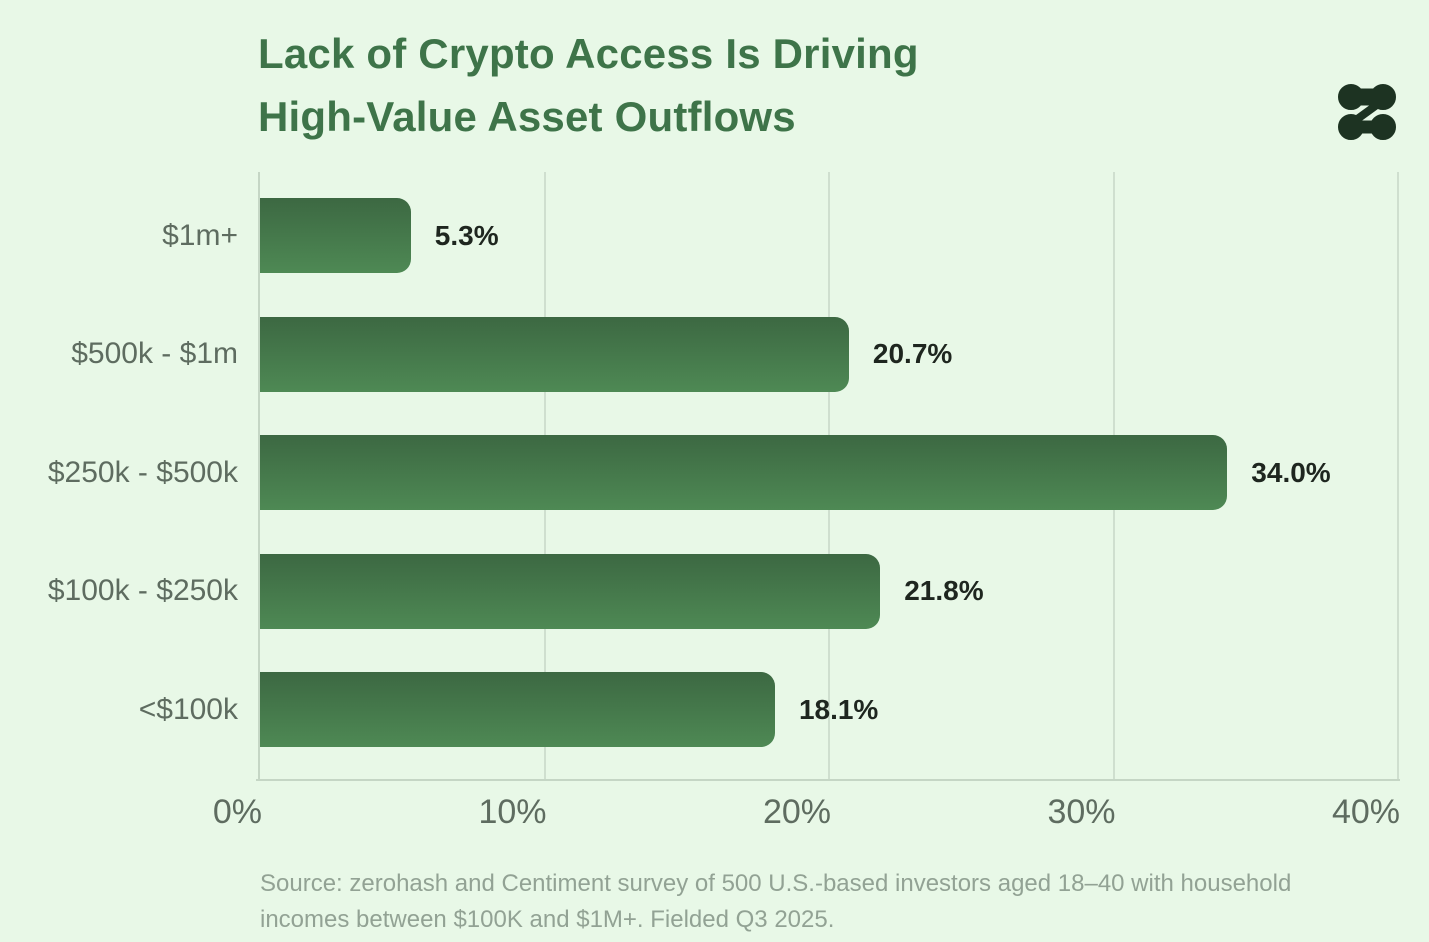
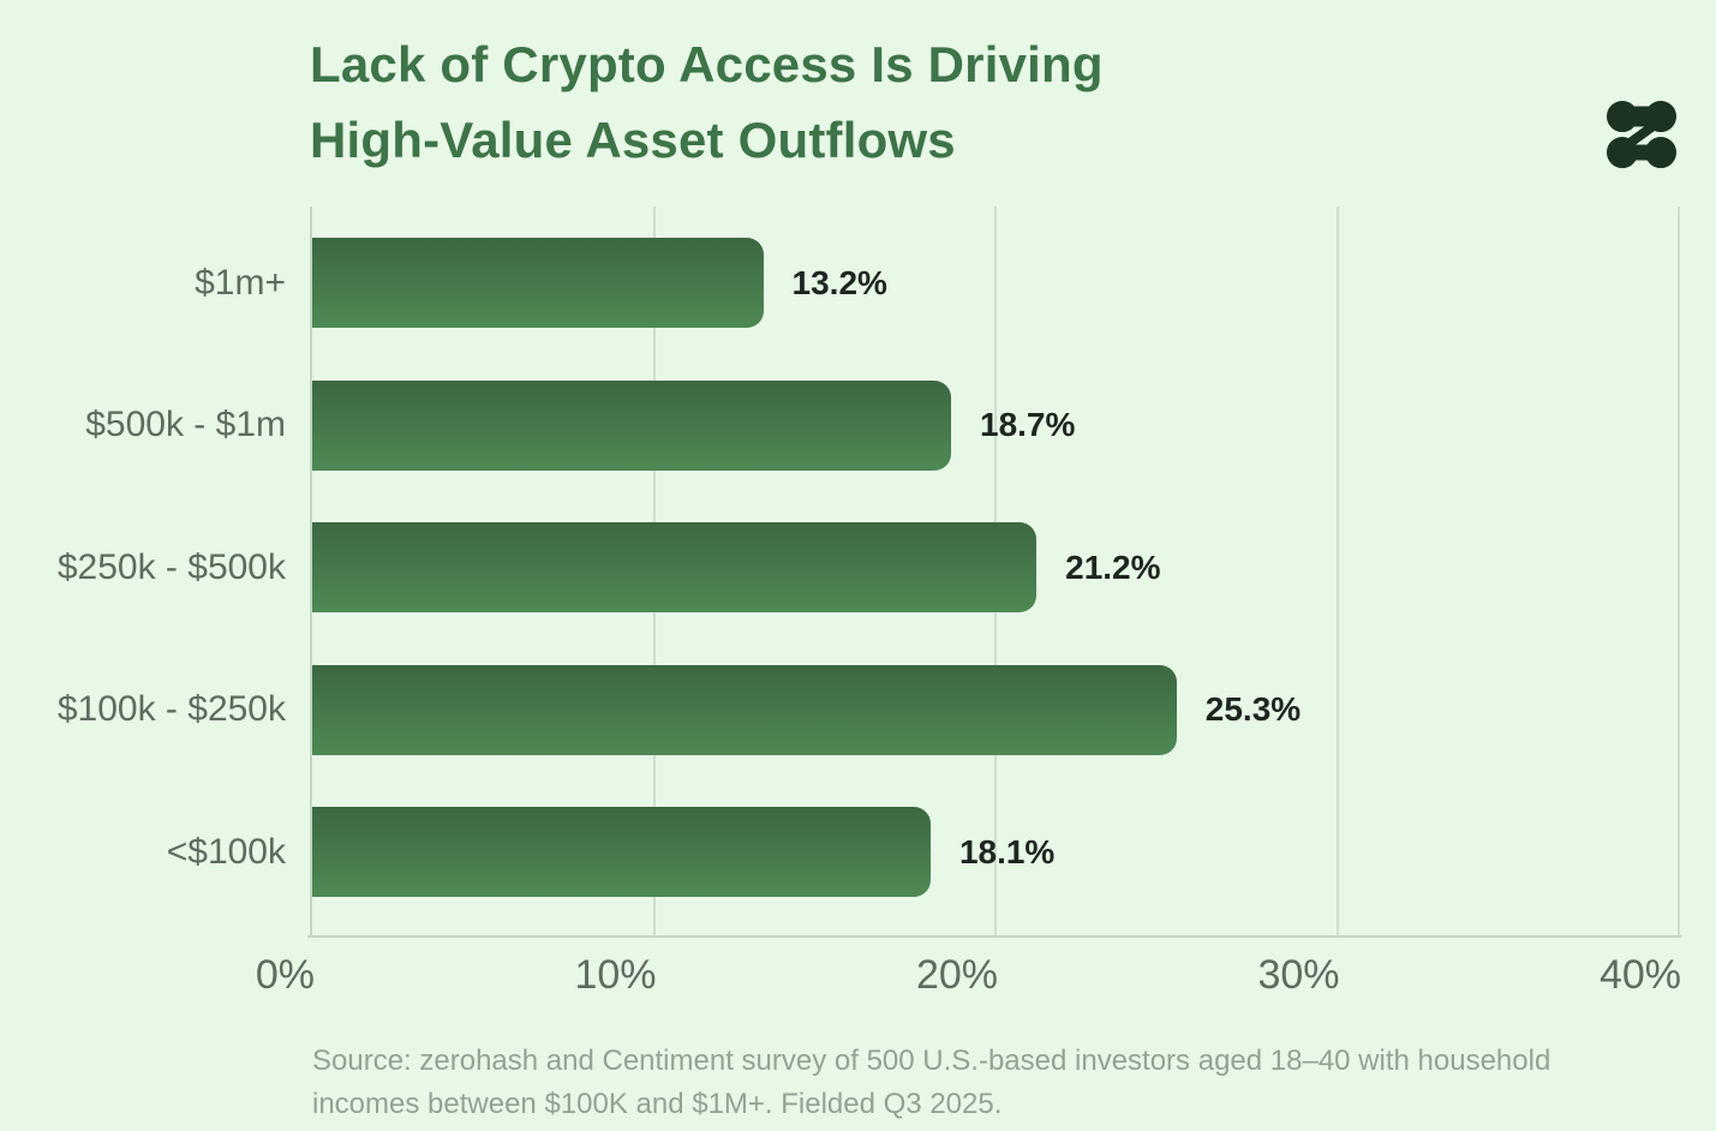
$1m+: 5.3% -> 13.2%
$500k - $1m: 20.7% -> 18.7%
$250k - $500k: 34.0% -> 21.2%
$100k - $250k: 21.8% -> 25.3%
